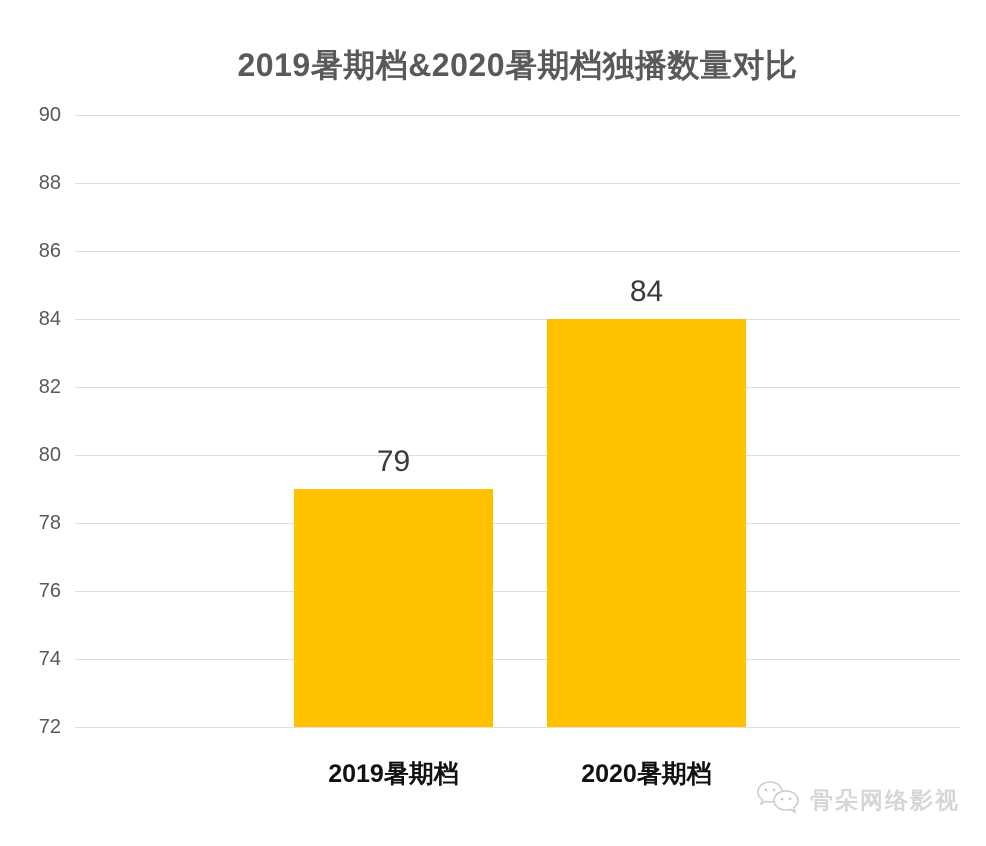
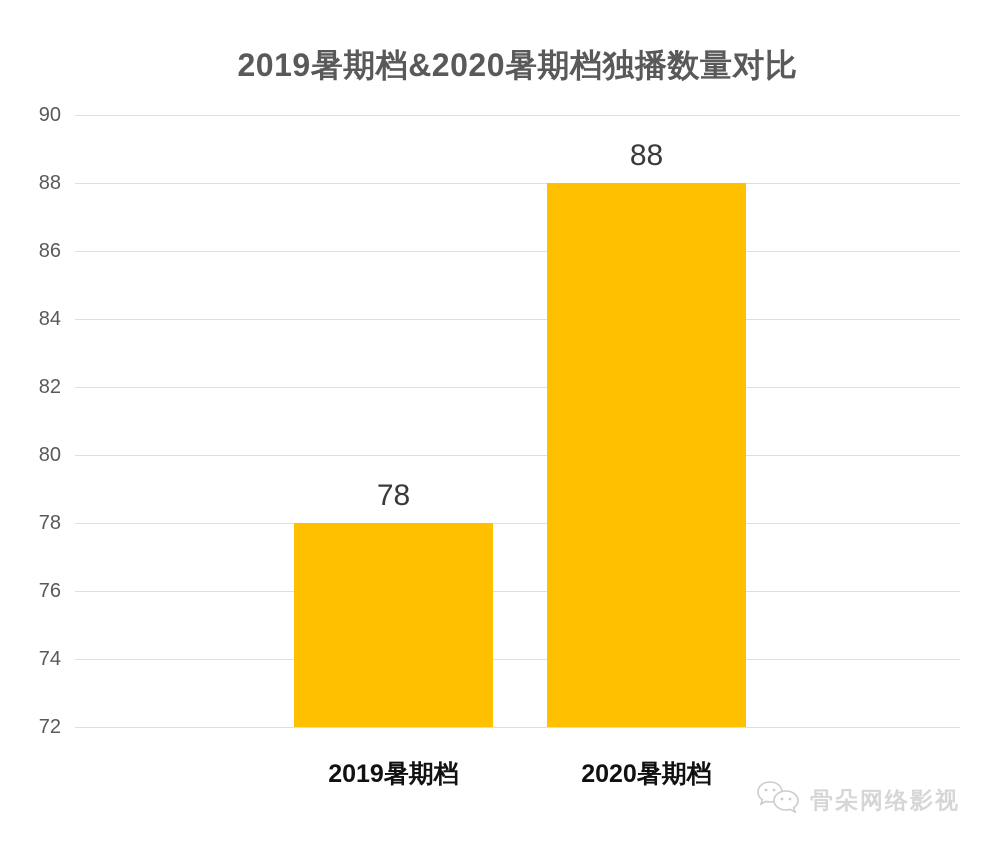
2019暑期档: 79 -> 78
2020暑期档: 84 -> 88
